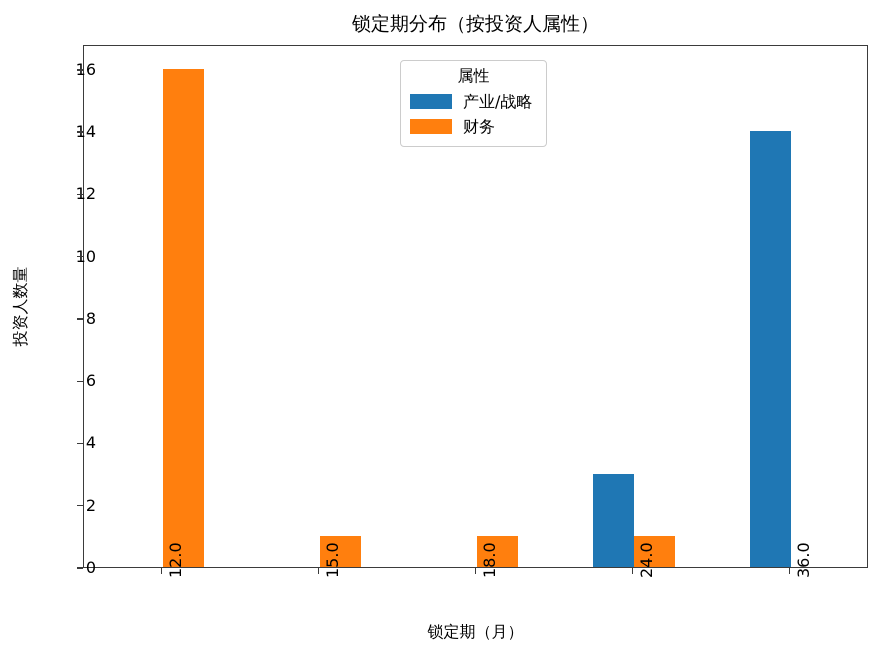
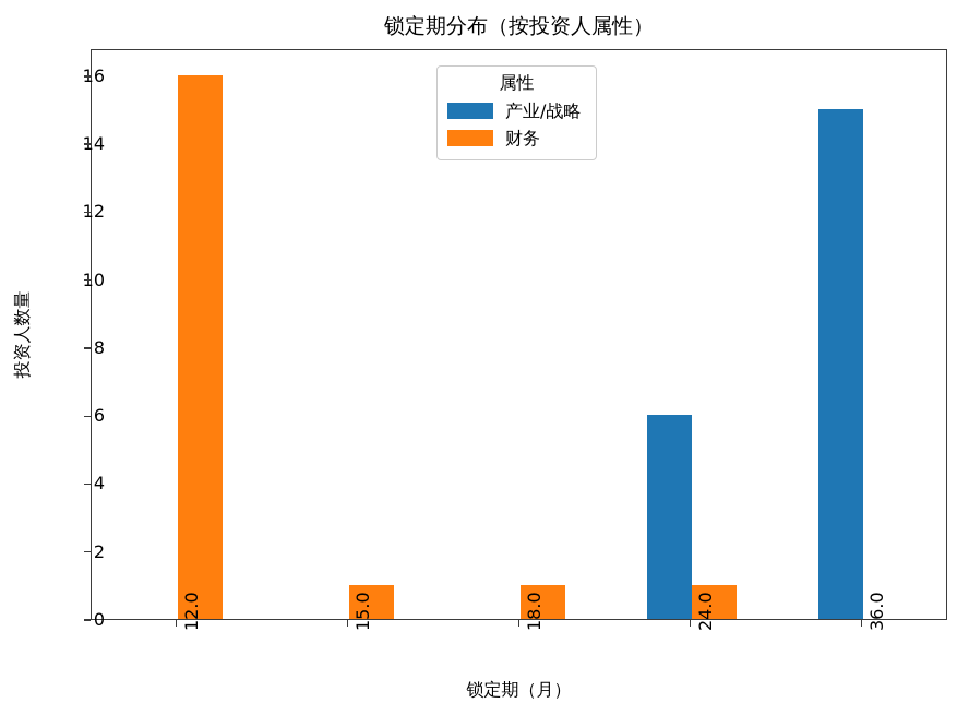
产业/战略/24.0: 3 -> 6
产业/战略/36.0: 14 -> 15
